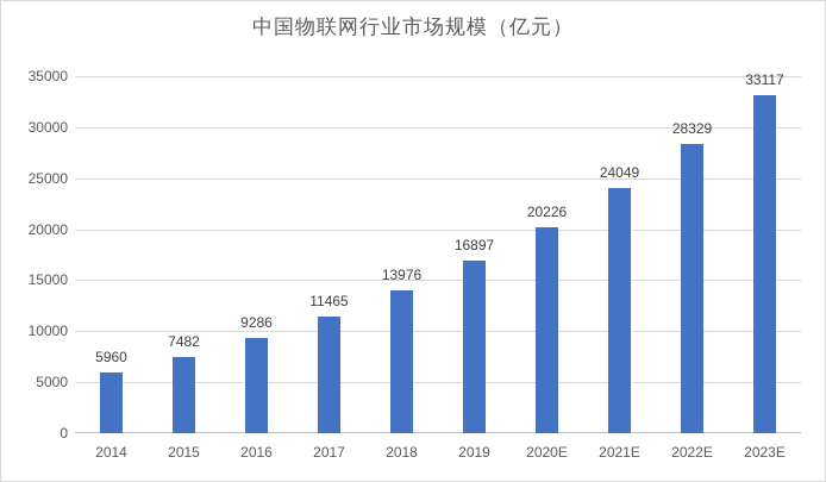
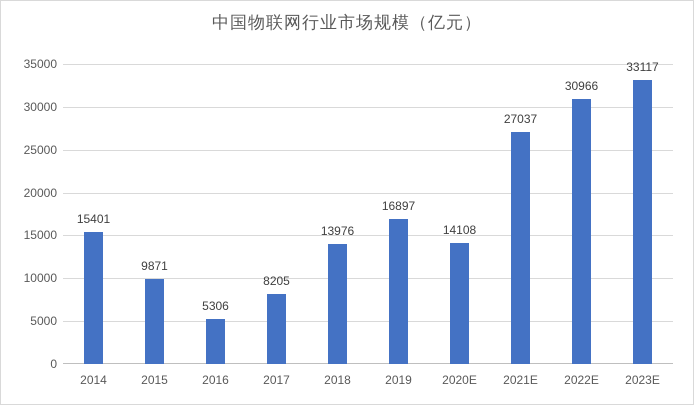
2014: 5960 -> 15401
2015: 7482 -> 9871
2016: 9286 -> 5306
2017: 11465 -> 8205
2020E: 20226 -> 14108
2021E: 24049 -> 27037
2022E: 28329 -> 30966
